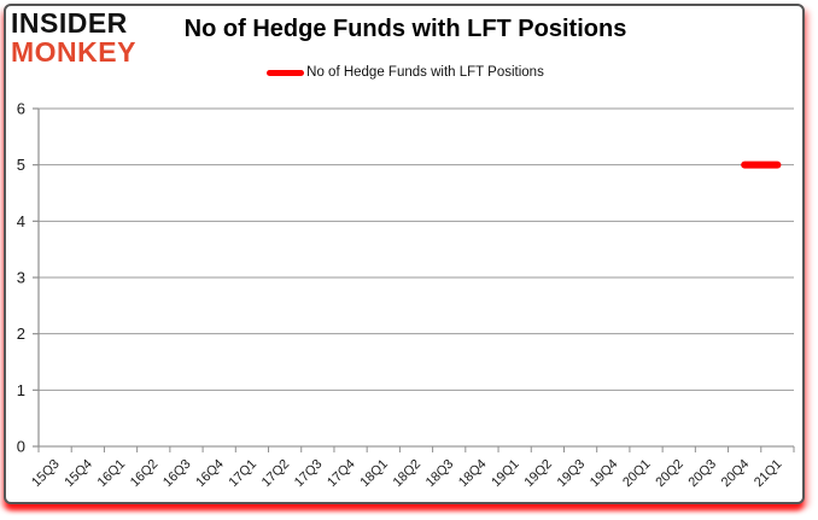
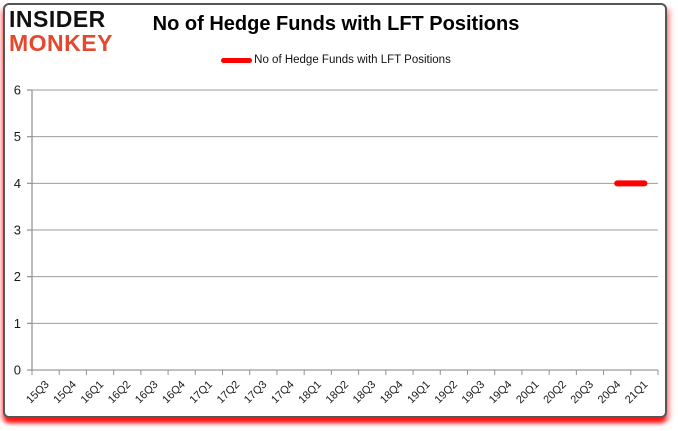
20Q4: 5 -> 4
21Q1: 5 -> 4
